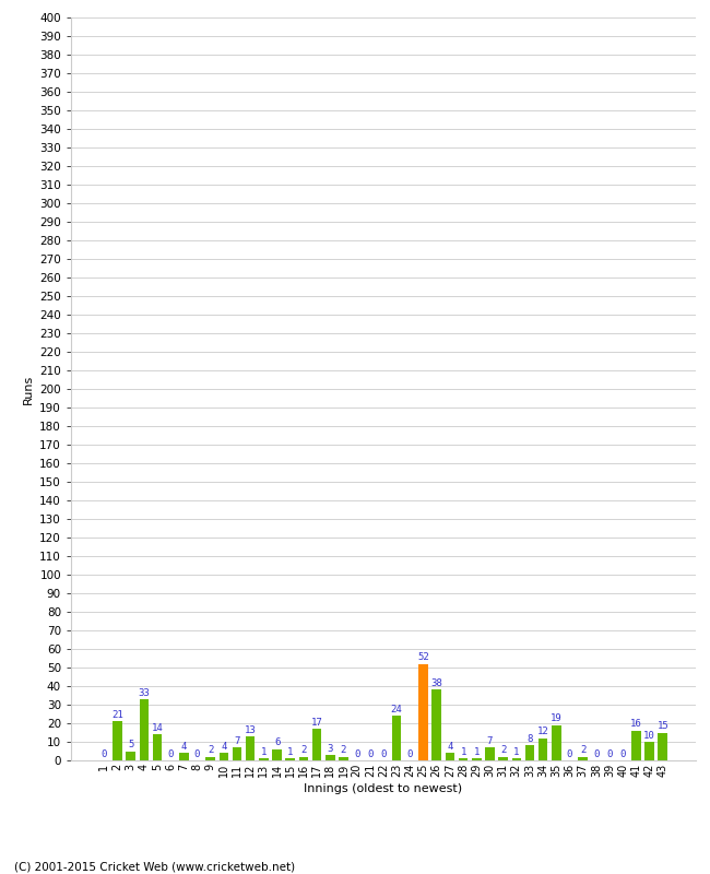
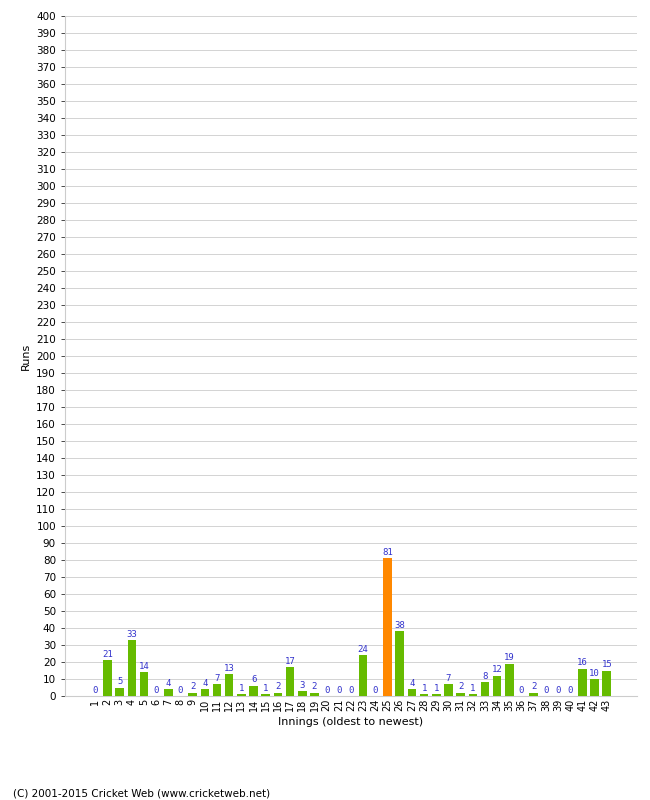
25: 52 -> 81
